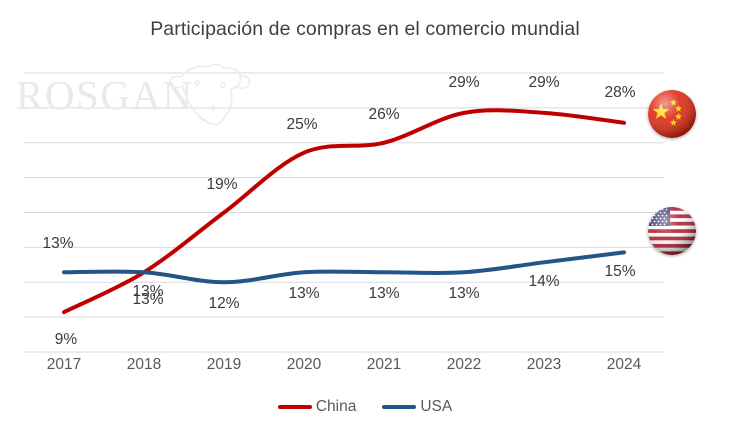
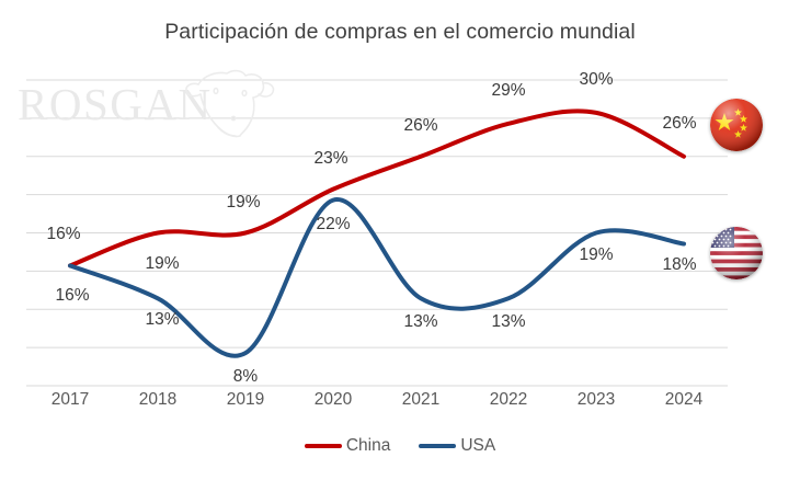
China/2017: 9% -> 16%
USA/2017: 13% -> 16%
China/2018: 13% -> 19%
USA/2019: 12% -> 8%
China/2020: 25% -> 23%
USA/2020: 13% -> 22%
China/2023: 29% -> 30%
USA/2023: 14% -> 19%
China/2024: 28% -> 26%
USA/2024: 15% -> 18%
